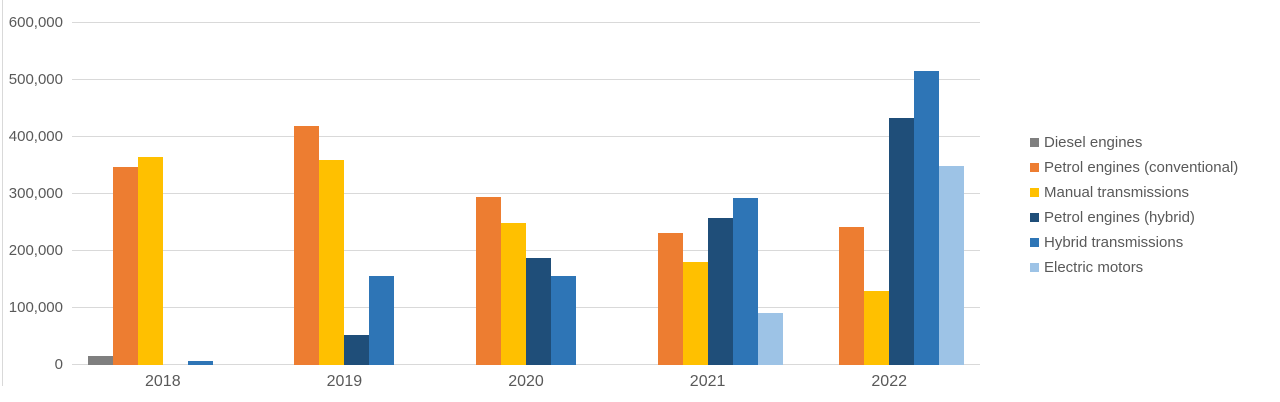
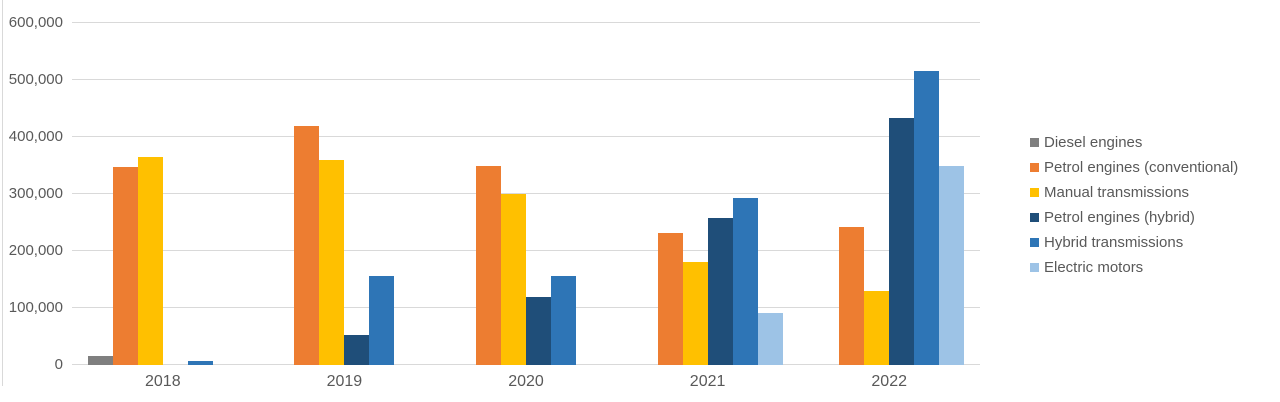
Petrol engines (conventional)/2020: 290000 -> 350000
Manual transmissions/2020: 250000 -> 300000
Petrol engines (hybrid)/2020: 190000 -> 120000
